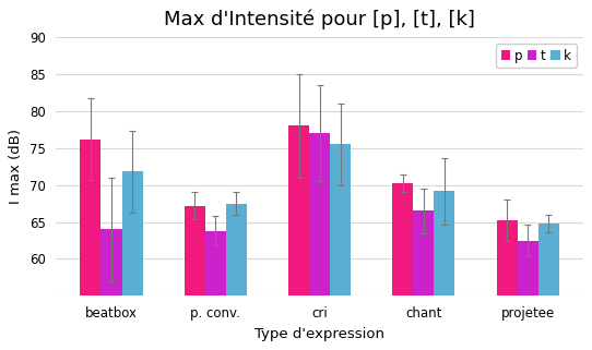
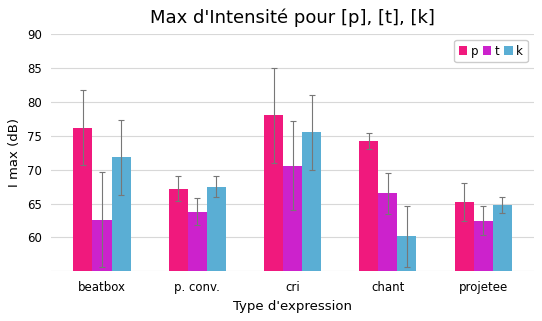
t/beatbox: 64.0 -> 62.6
t/cri: 77.0 -> 70.6
p/chant: 70.2 -> 74.2
k/chant: 69.2 -> 60.2
